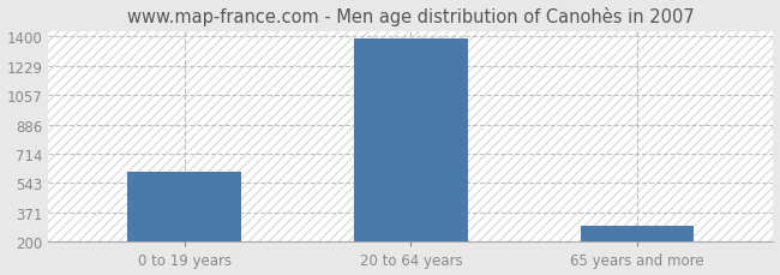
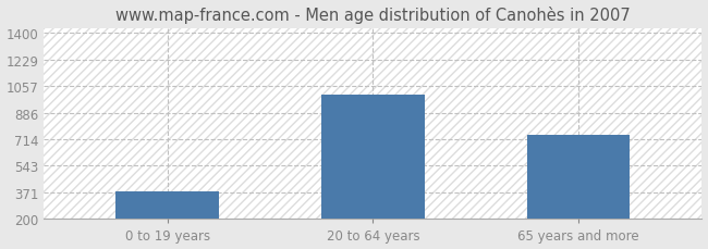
0 to 19 years: 610 -> 380
20 to 64 years: 1380 -> 1000
65 years and more: 300 -> 740
